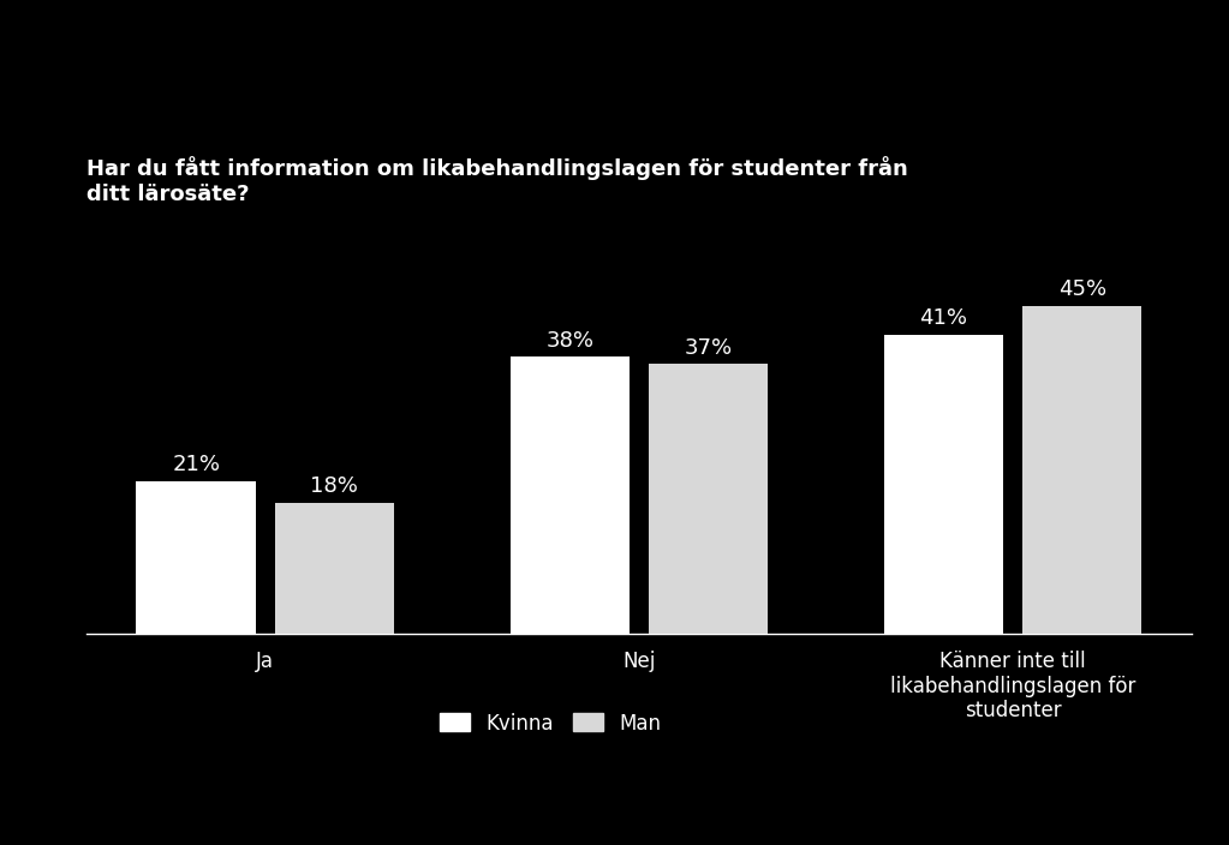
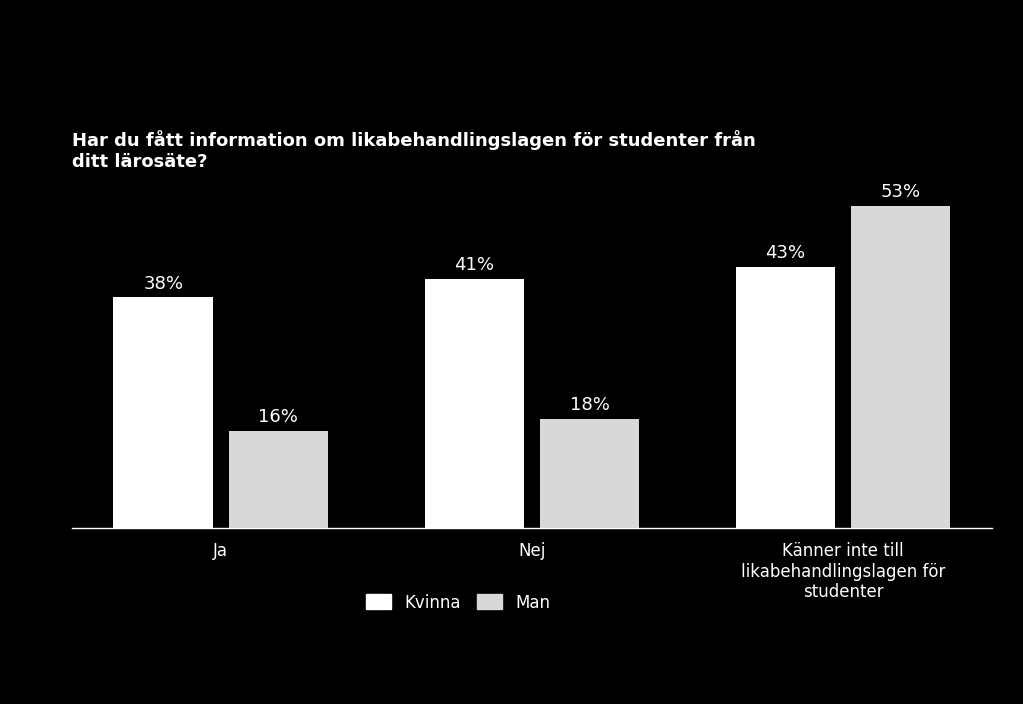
Kvinna/Ja: 21% -> 38%
Man/Ja: 18% -> 16%
Kvinna/Nej: 38% -> 41%
Man/Nej: 37% -> 18%
Kvinna/Känner inte till likabehandlingslagen för studenter: 41% -> 43%
Man/Känner inte till likabehandlingslagen för studenter: 45% -> 53%
